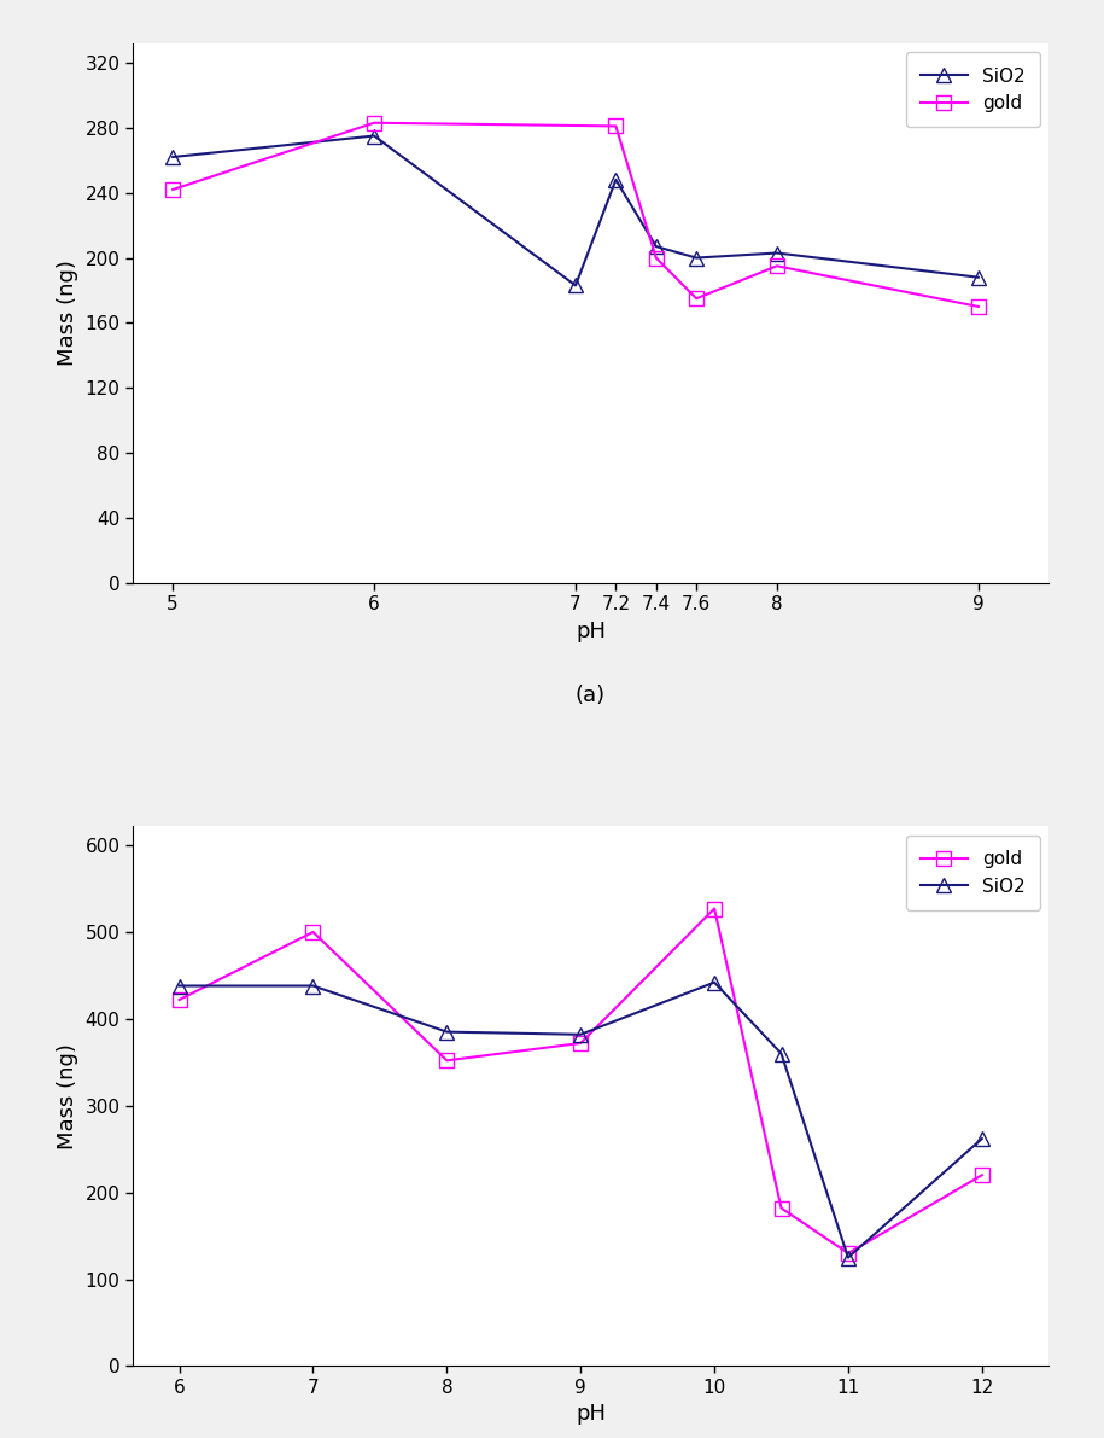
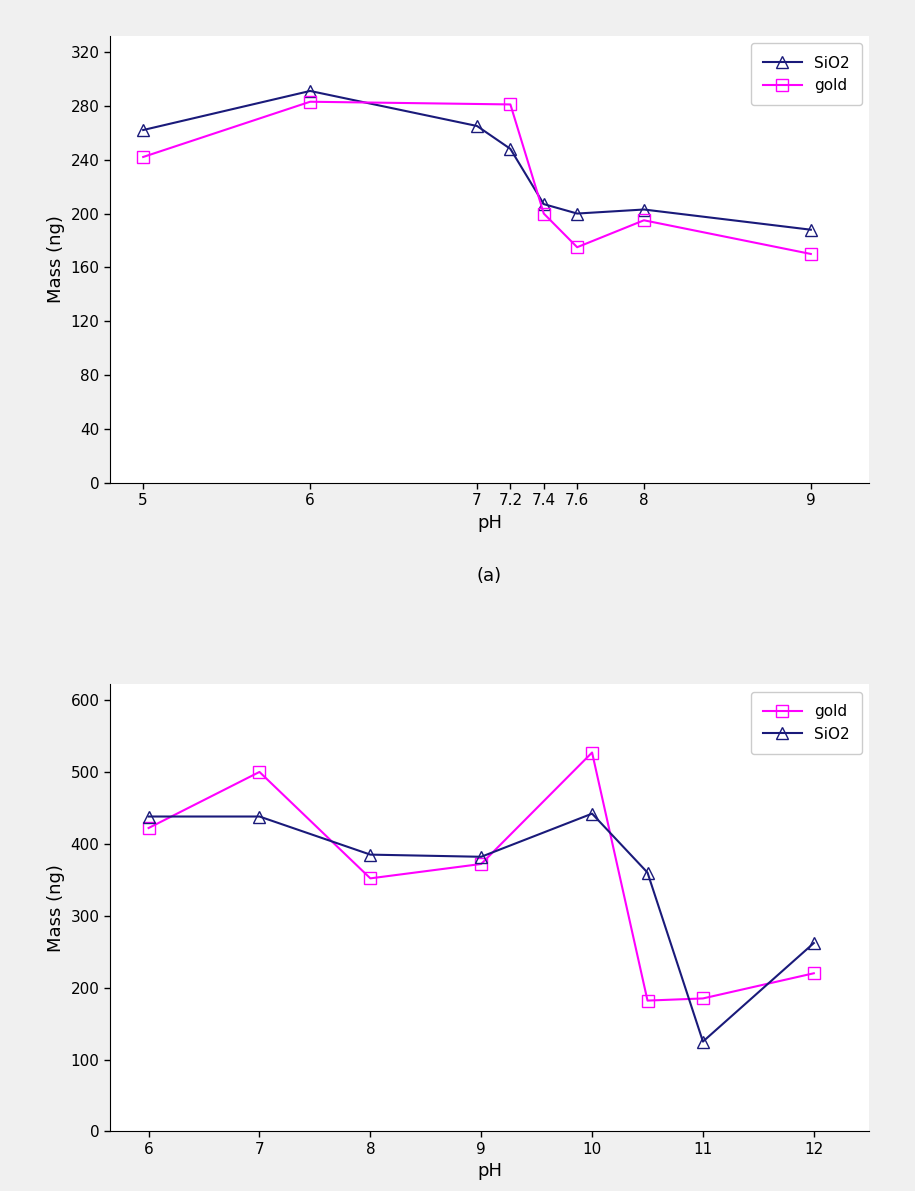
(a)/SiO2/6: 275 -> 291
(a)/SiO2/7: 183 -> 265
gold/11: 130 -> 185
